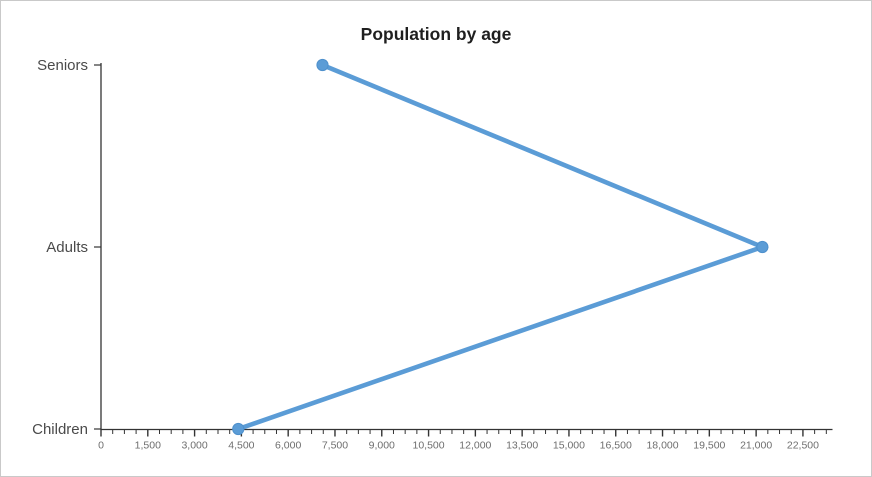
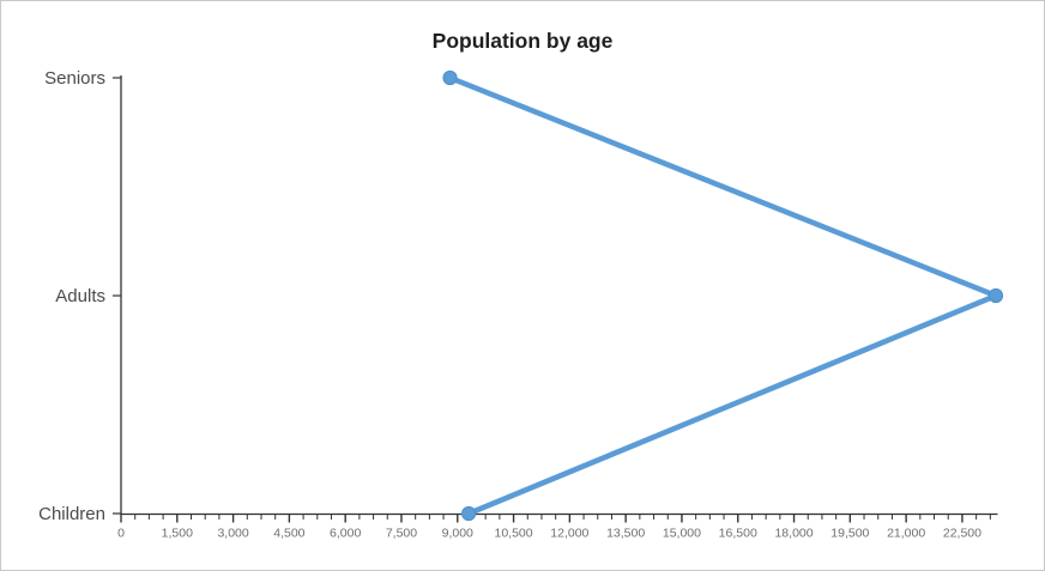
Seniors: 7100 -> 8800
Adults: 21200 -> 23400
Children: 4400 -> 9300
